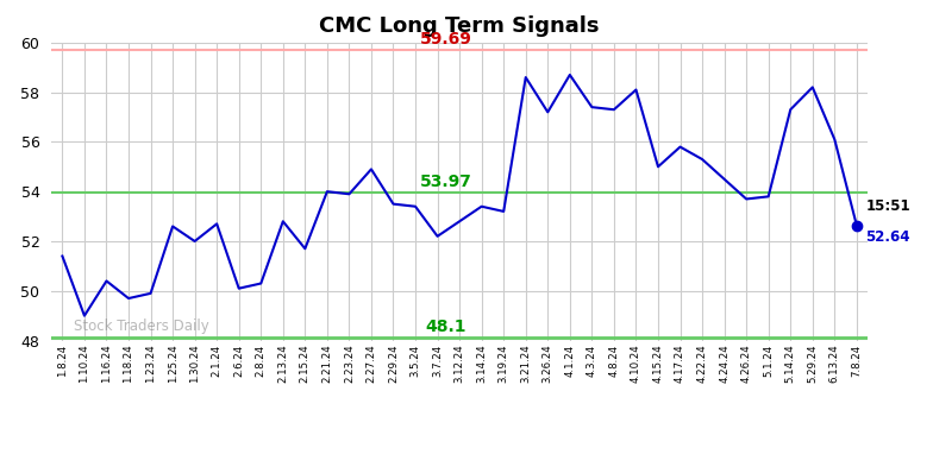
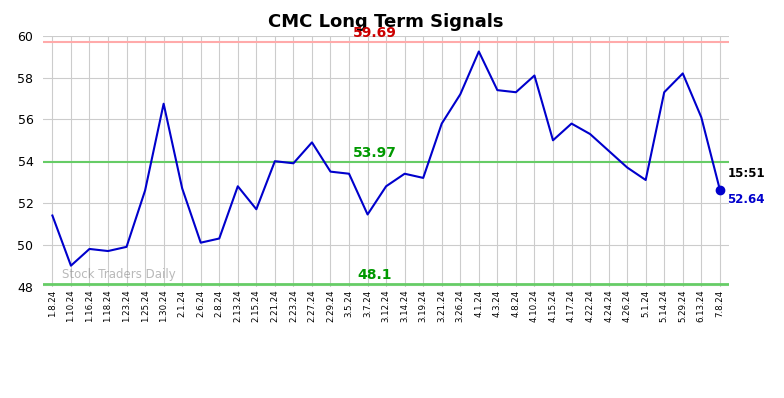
1.16.24: 50.40 -> 49.80
1.30.24: 52.00 -> 56.75
3.7.24: 52.20 -> 51.45
3.21.24: 58.60 -> 55.80
4.1.24: 58.70 -> 59.25
5.1.24: 53.80 -> 53.10
